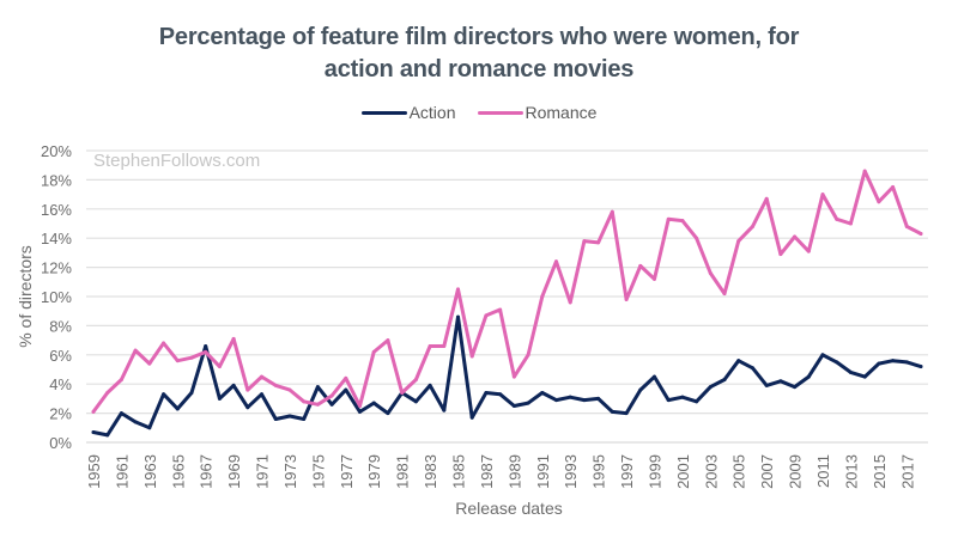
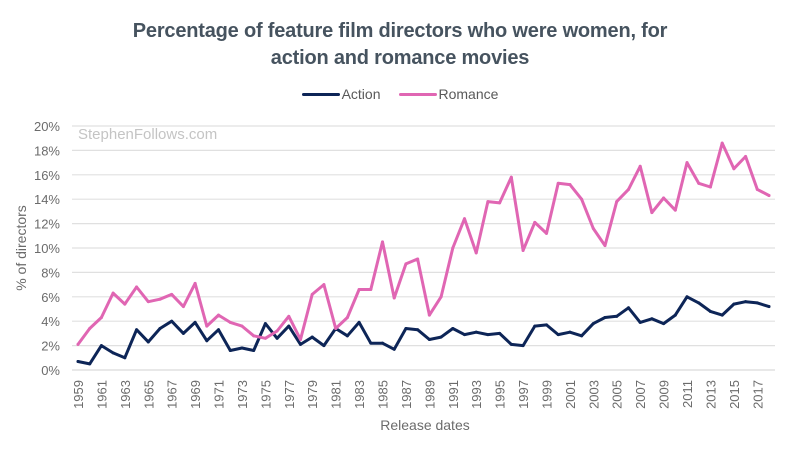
Action/1967: 6.6% -> 4.0%
Action/1985: 8.6% -> 2.2%
Action/1999: 4.5% -> 3.7%
Action/2005: 5.6% -> 4.4%
